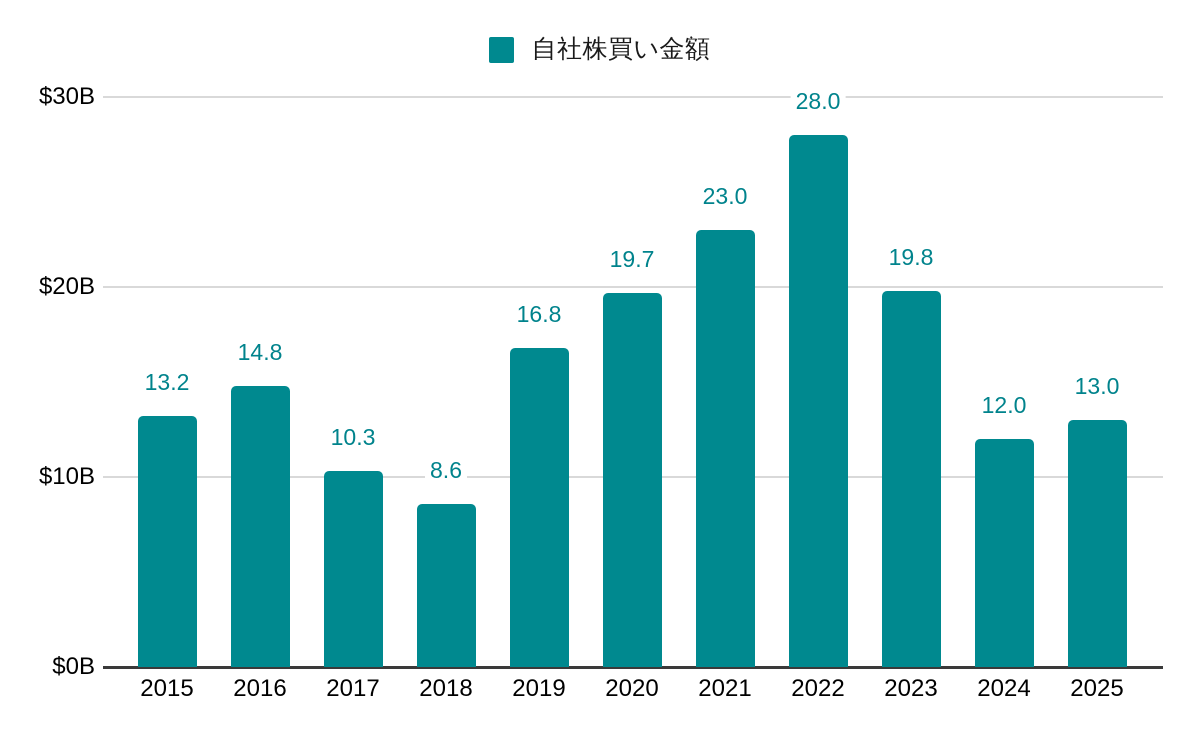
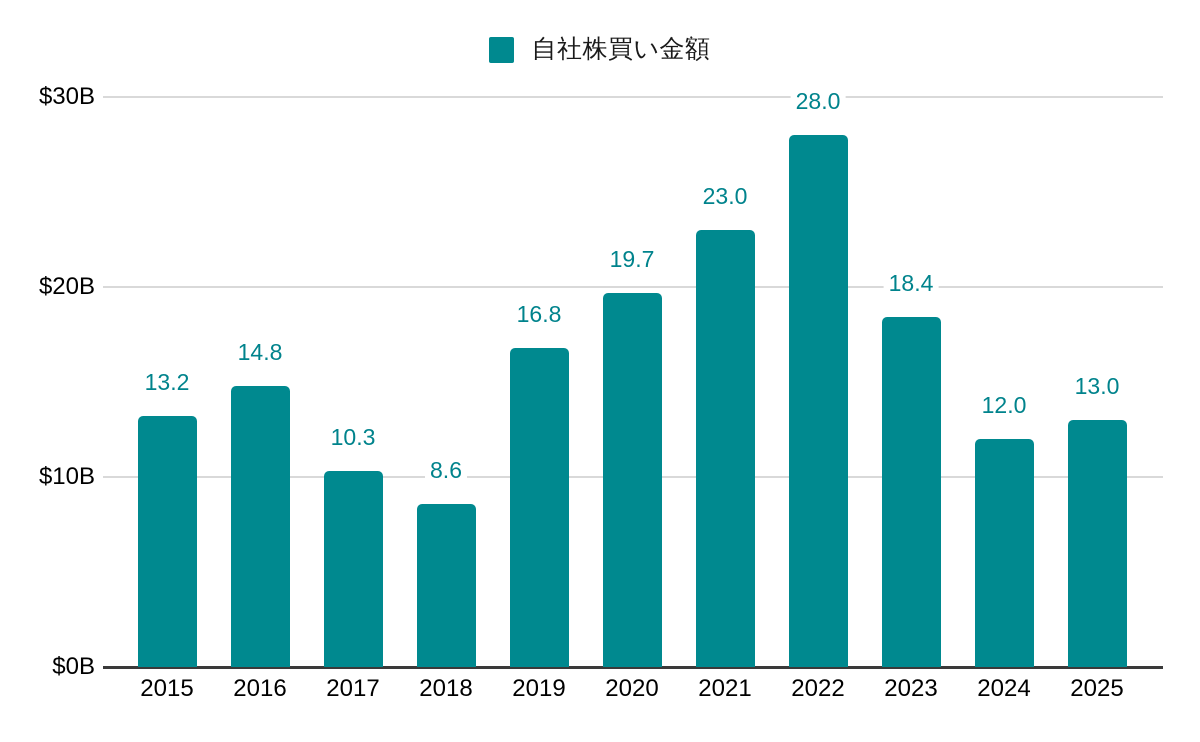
2023: 19.8 -> 18.4
